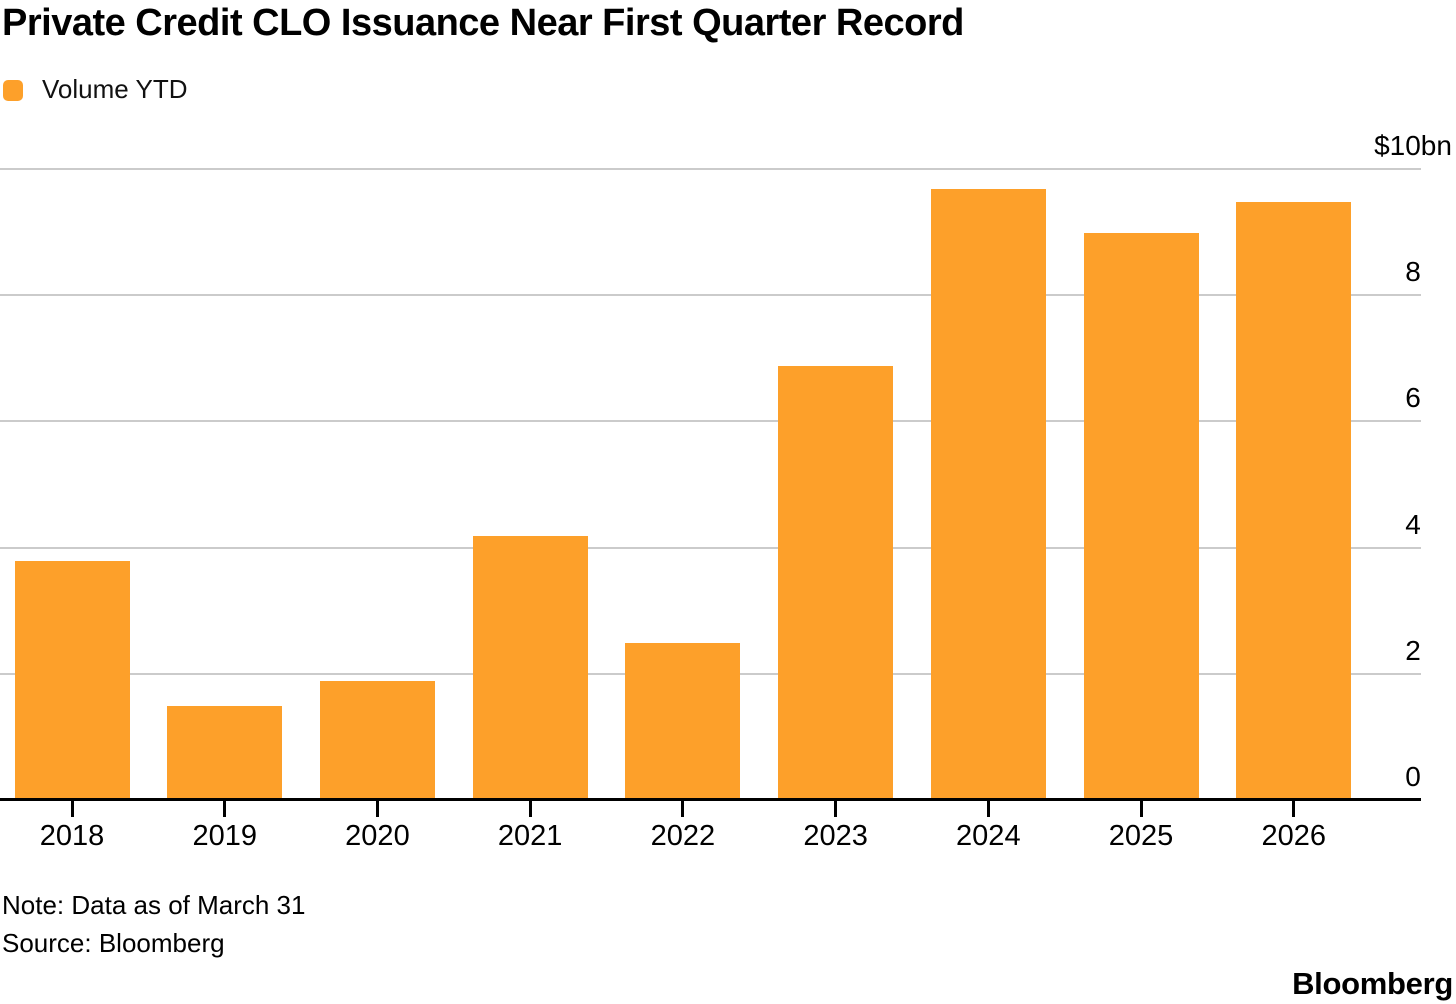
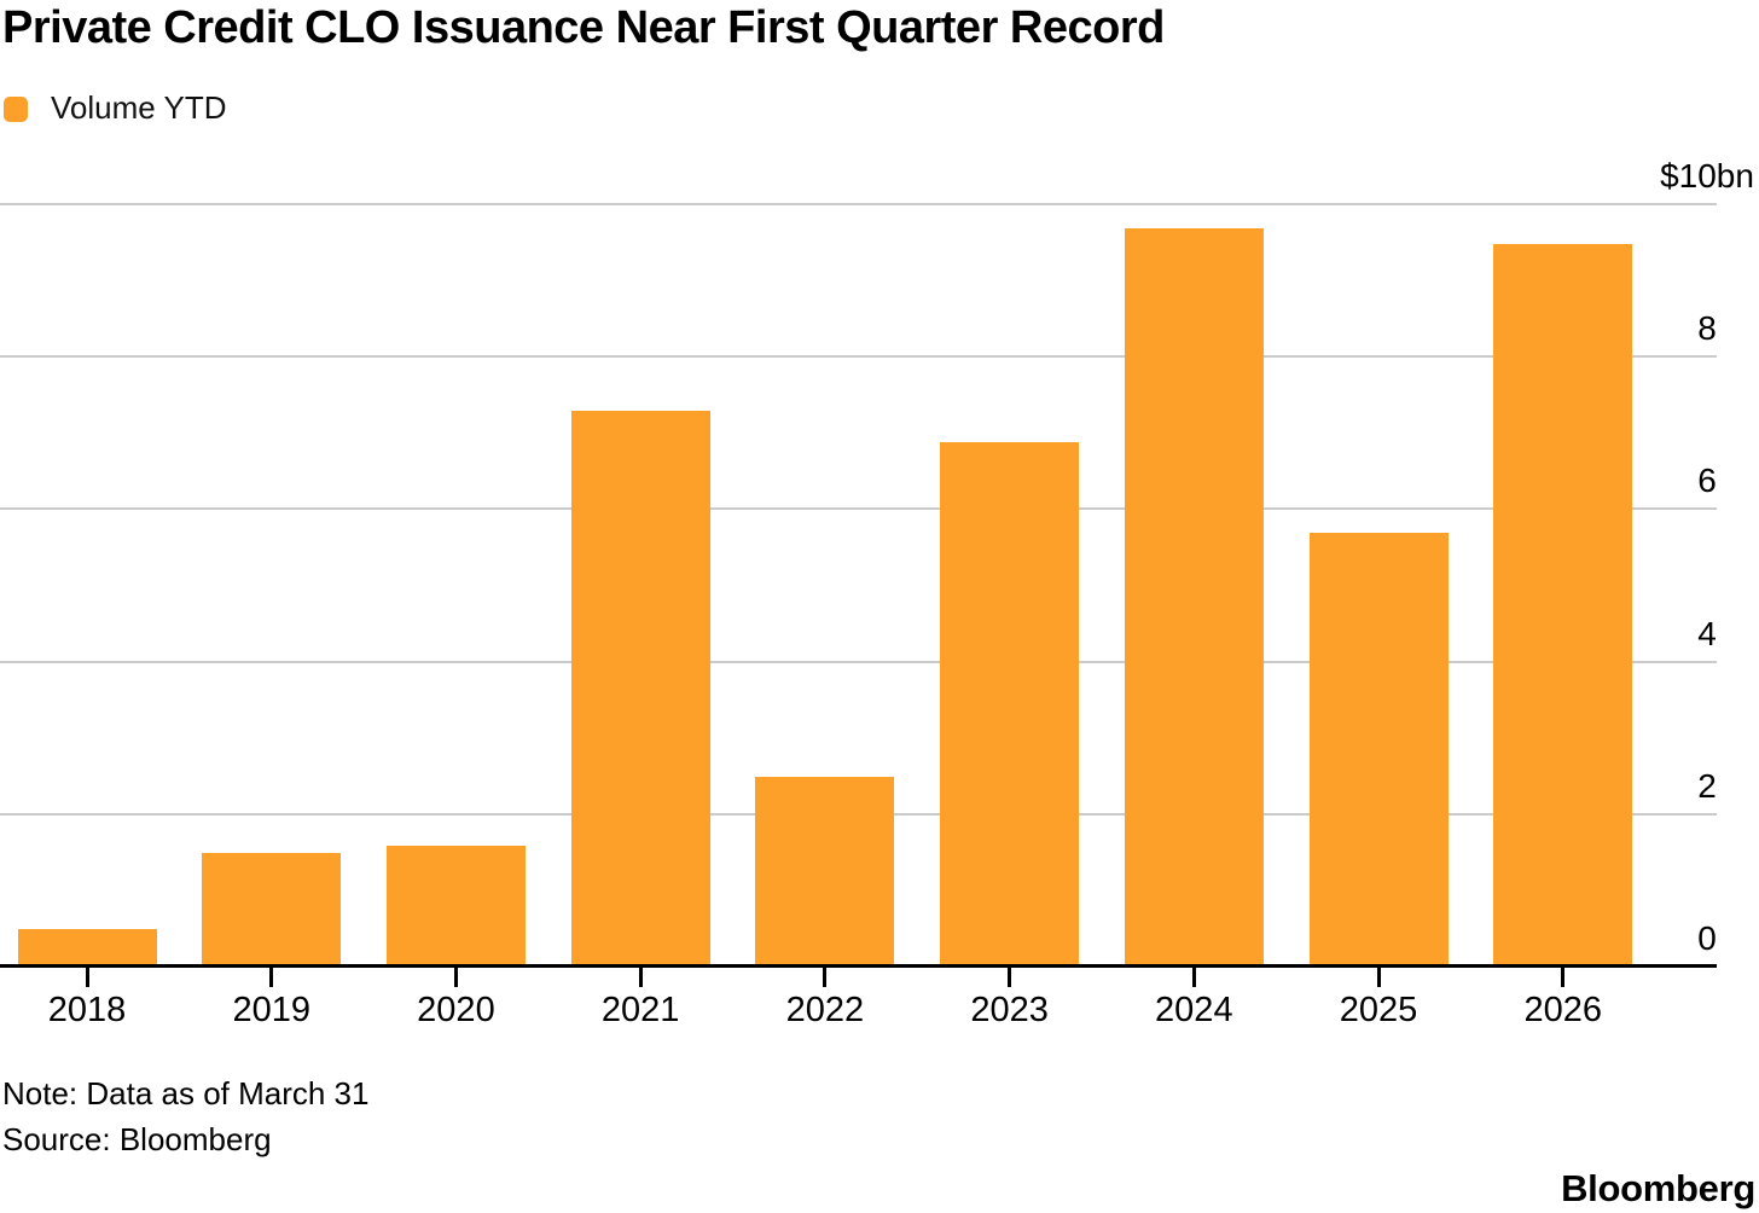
2018: 3.8 -> 0.5
2020: 1.9 -> 1.6
2021: 4.2 -> 7.3
2025: 9.0 -> 5.7
